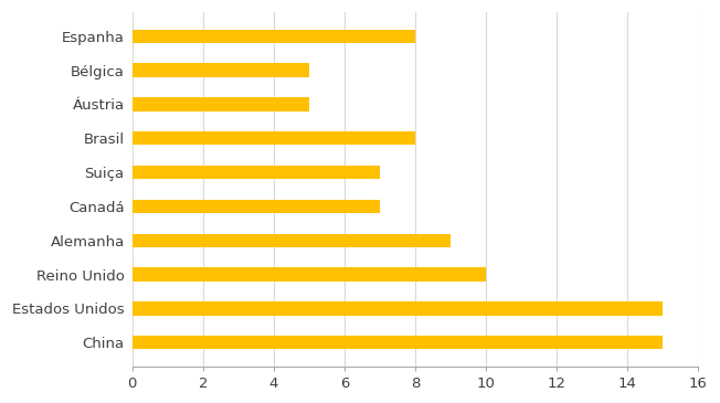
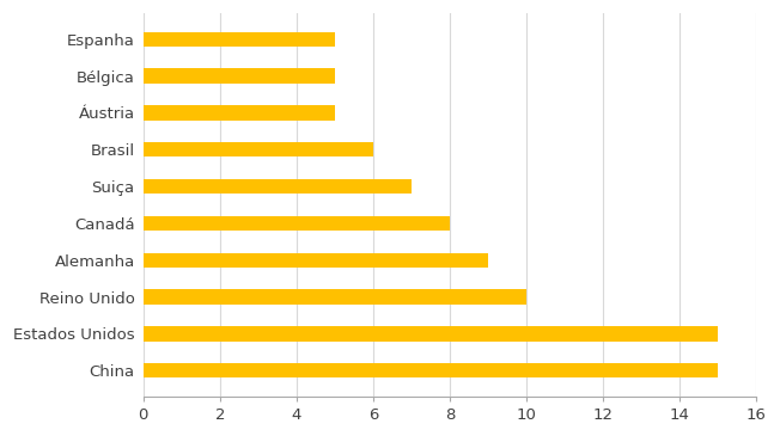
Espanha: 8 -> 5
Brasil: 8 -> 6
Canadá: 7 -> 8
